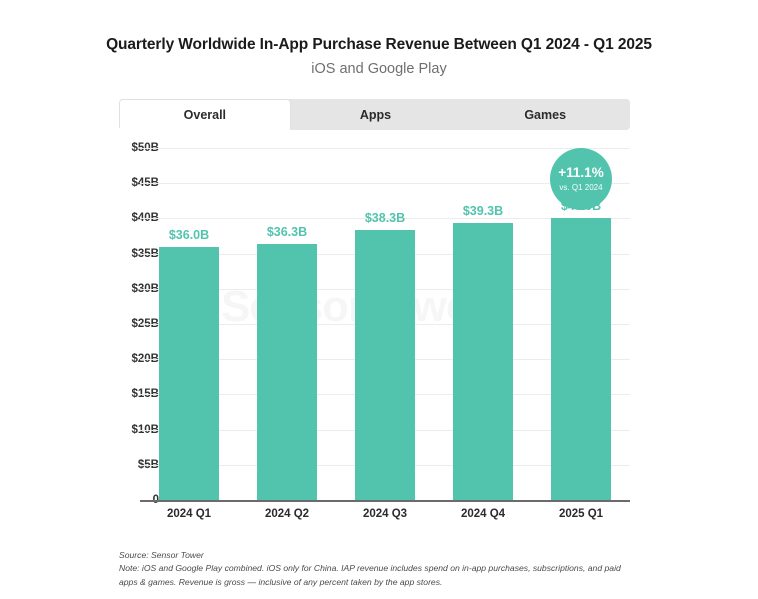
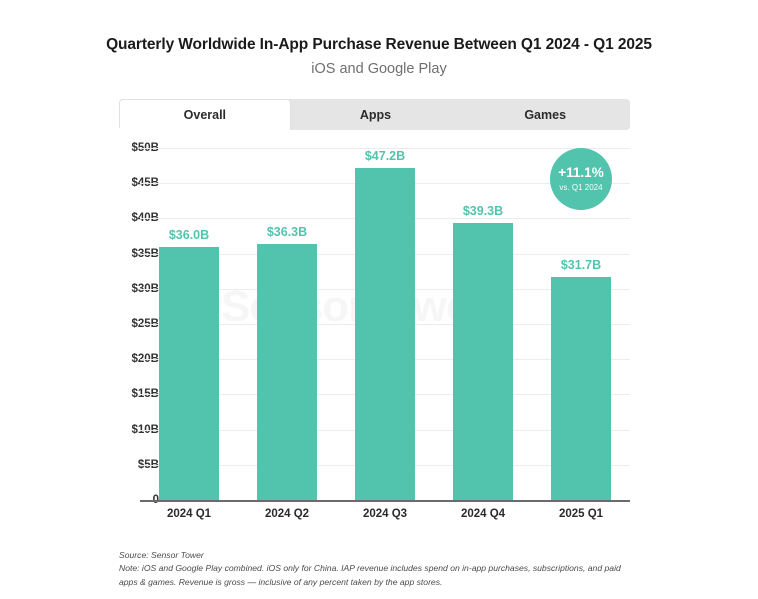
2024 Q3: $38.3B -> $47.2B
2025 Q1: $40.0B -> $31.7B
